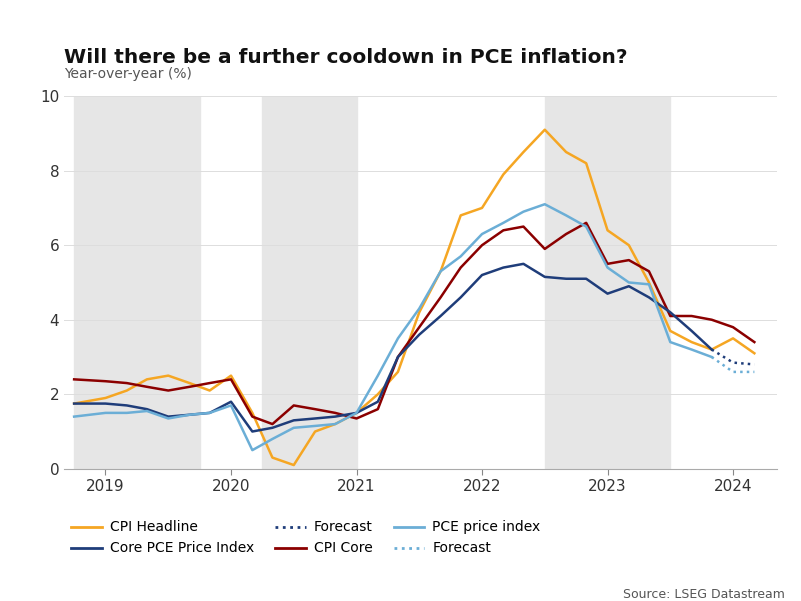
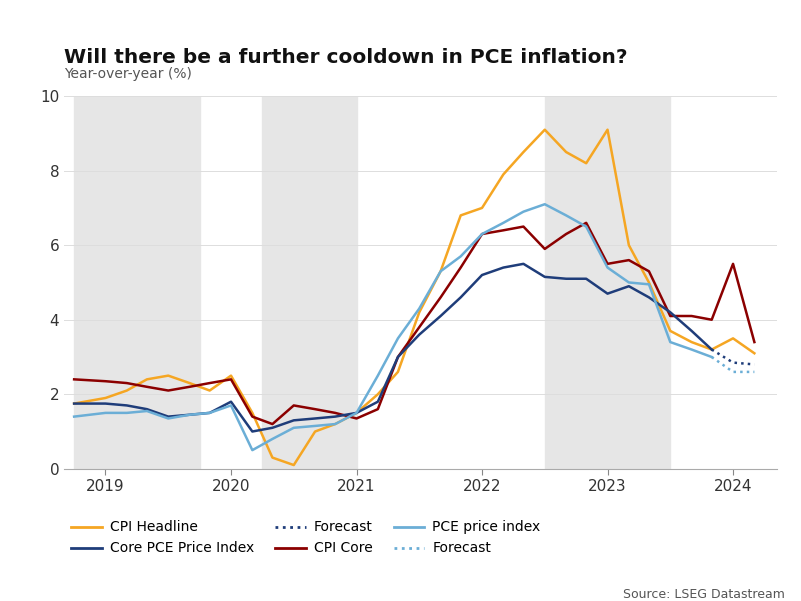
CPI Core/2022: 6.00 -> 6.30
CPI Headline/2023: 6.40 -> 9.10
CPI Core/2024: 3.80 -> 5.50
